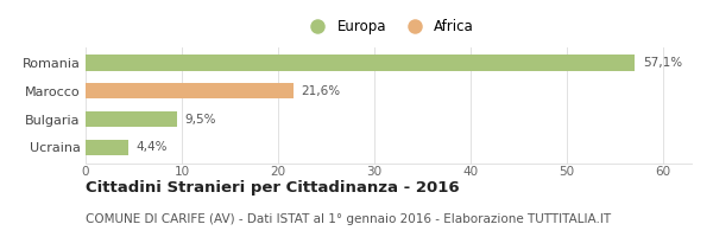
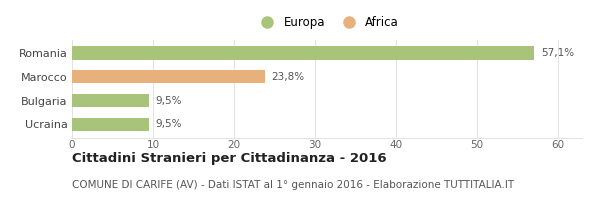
Marocco: 21,6% -> 23,8%
Ucraina: 4,4% -> 9,5%
